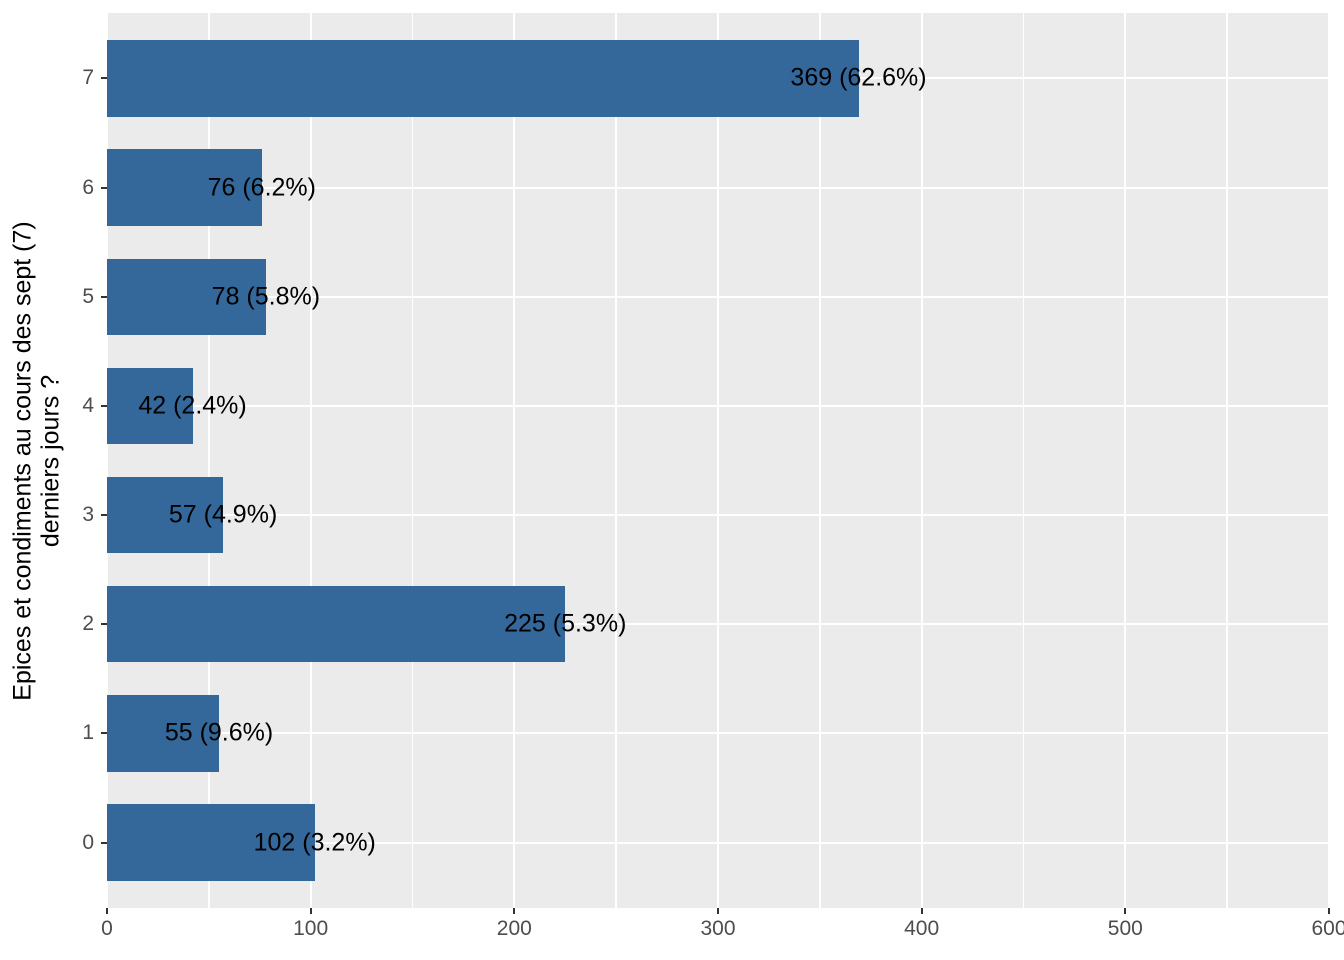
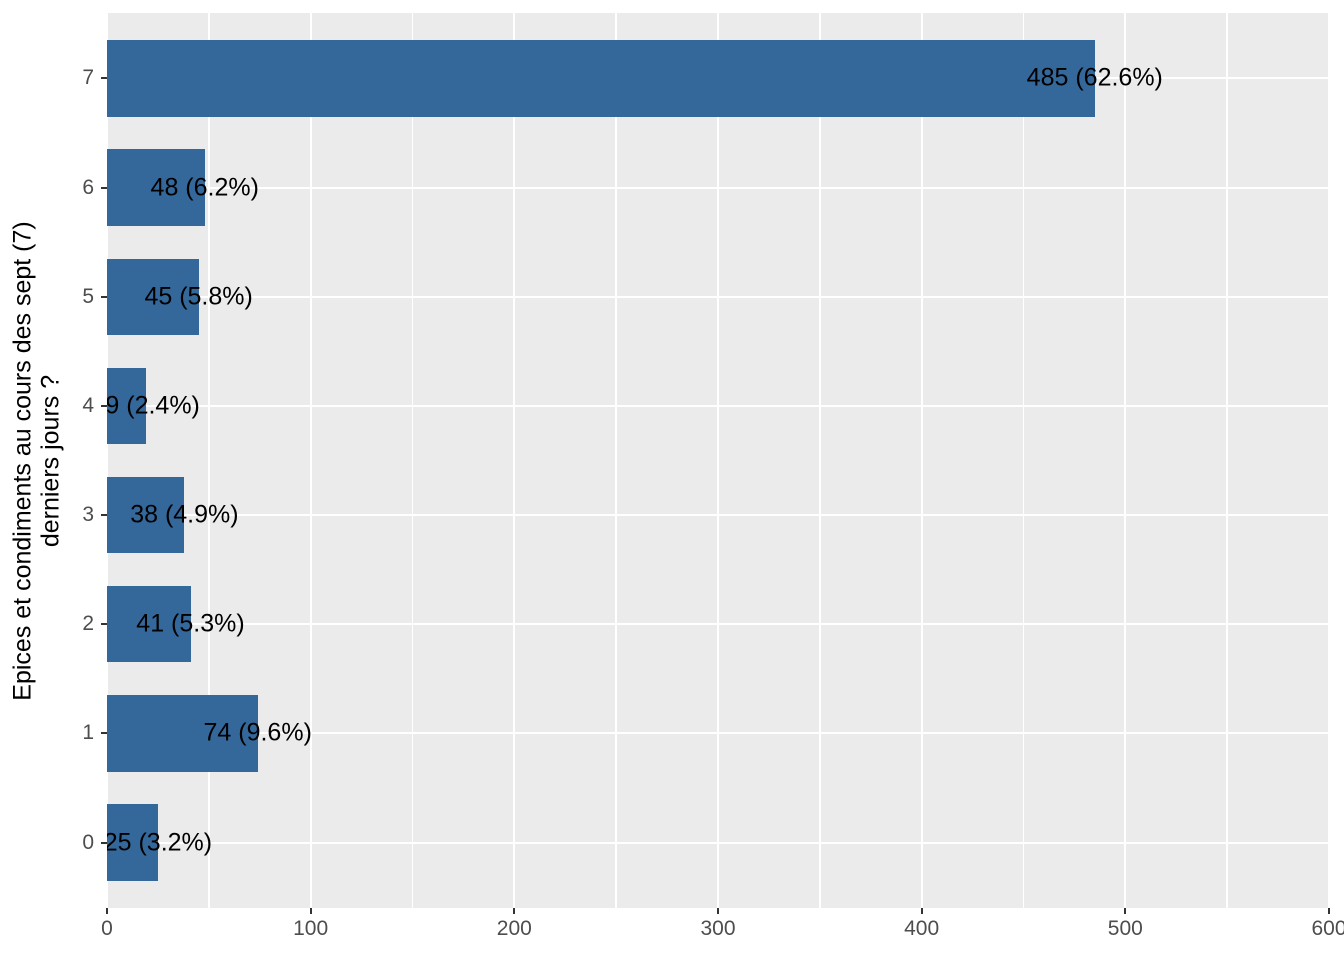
7: 369 -> 485
6: 76 -> 48
5: 78 -> 45
4: 42 -> 19
3: 57 -> 38
2: 225 -> 41
1: 55 -> 74
0: 102 -> 25
